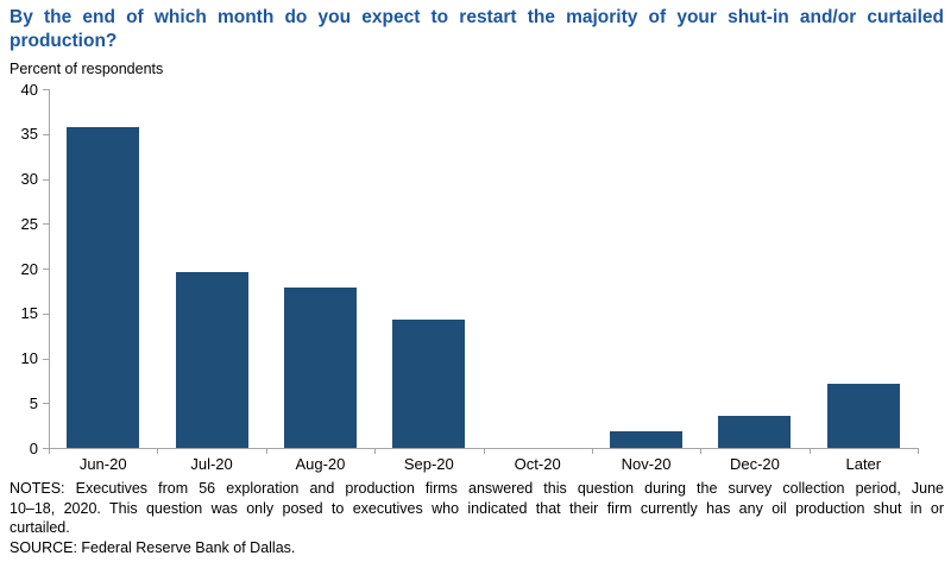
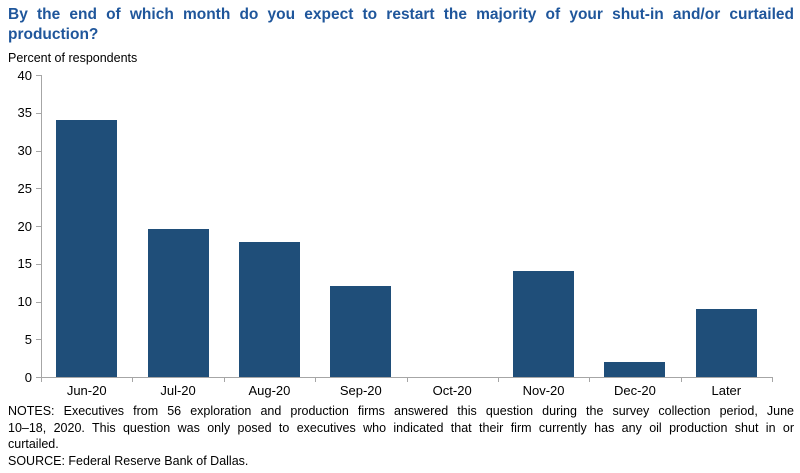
Jun-20: 36 -> 34
Sep-20: 14 -> 12
Nov-20: 2 -> 14
Dec-20: 4 -> 2
Later: 7 -> 9
